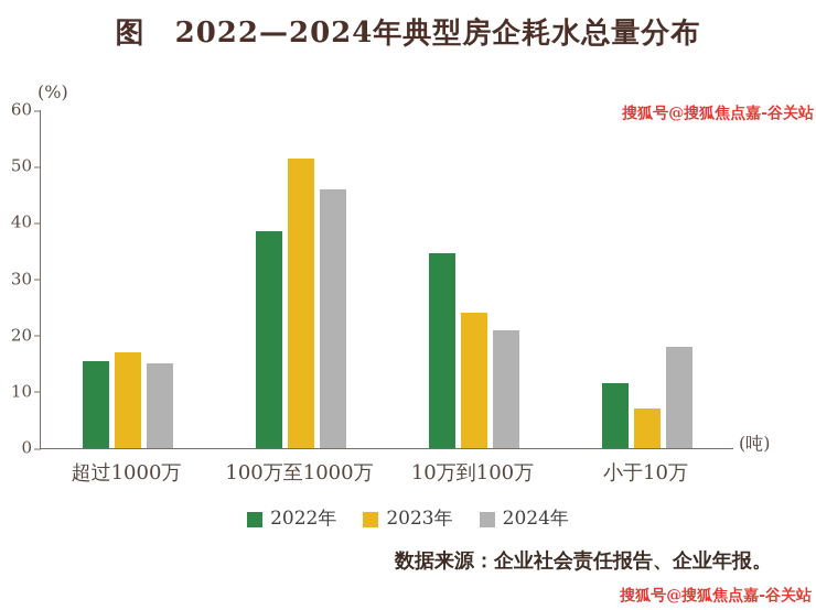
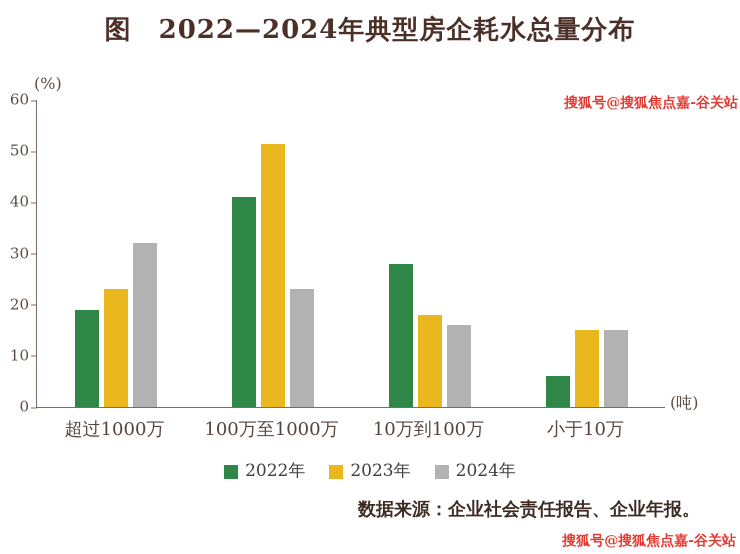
2022年/超过1000万: 16 -> 19
2023年/超过1000万: 17 -> 23
2024年/超过1000万: 15 -> 32
2022年/100万至1000万: 38 -> 41
2024年/100万至1000万: 46 -> 23
2022年/10万到100万: 34 -> 28
2023年/10万到100万: 24 -> 18
2024年/10万到100万: 21 -> 16
2022年/小于10万: 12 -> 6
2023年/小于10万: 7 -> 15
2024年/小于10万: 18 -> 15
